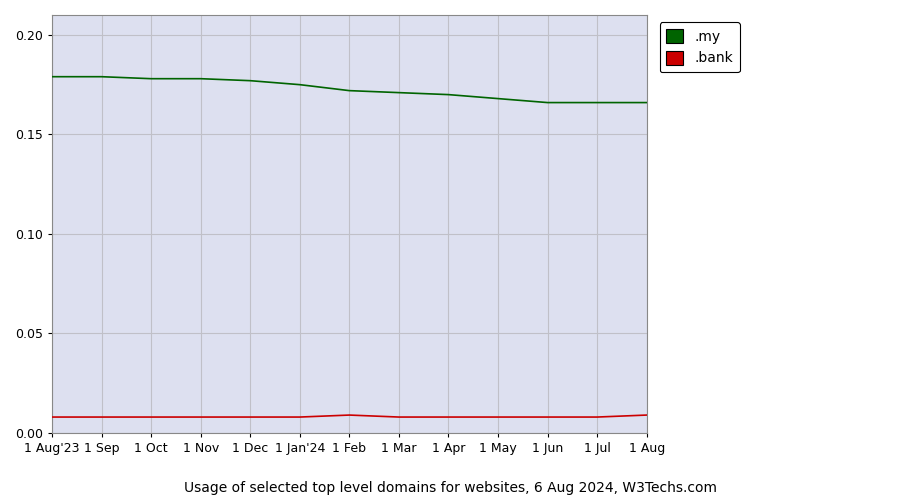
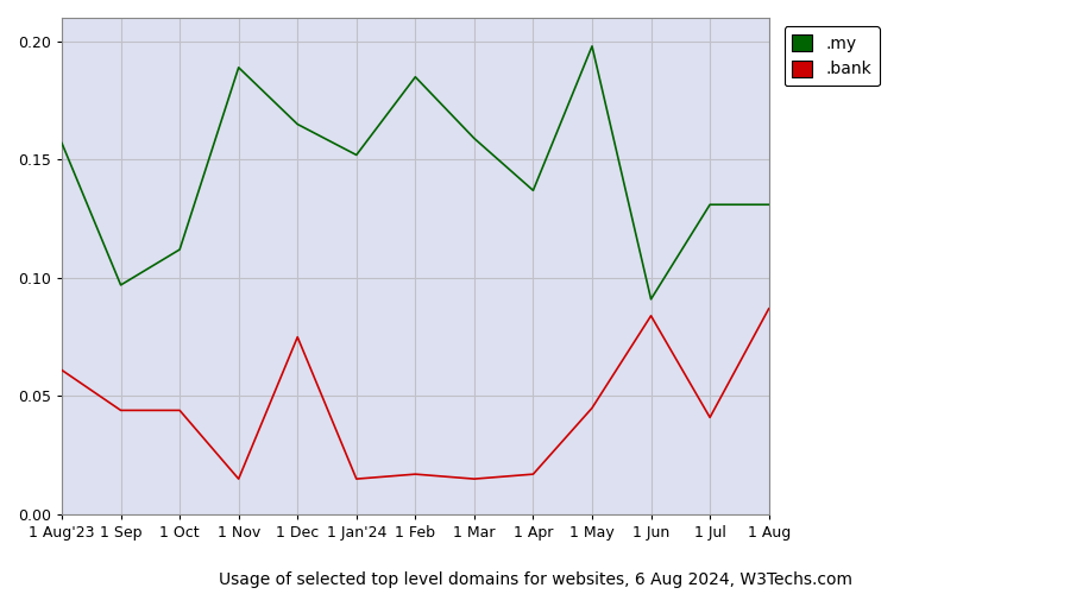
.my/1 Aug'23: 0.179 -> 0.157
.bank/1 Aug'23: 0.008 -> 0.061
.my/1 Sep: 0.179 -> 0.097
.bank/1 Sep: 0.008 -> 0.044
.my/1 Oct: 0.178 -> 0.112
.bank/1 Oct: 0.008 -> 0.044
.my/1 Nov: 0.178 -> 0.189
.bank/1 Nov: 0.008 -> 0.015
.my/1 Dec: 0.177 -> 0.165
.bank/1 Dec: 0.008 -> 0.075
.my/1 Jan'24: 0.175 -> 0.152
.bank/1 Jan'24: 0.008 -> 0.015
.my/1 Feb: 0.172 -> 0.185
.bank/1 Feb: 0.009 -> 0.017
.my/1 Mar: 0.171 -> 0.159
.bank/1 Mar: 0.008 -> 0.015
.my/1 Apr: 0.170 -> 0.137
.bank/1 Apr: 0.008 -> 0.017
.my/1 May: 0.168 -> 0.198
.bank/1 May: 0.008 -> 0.045
.my/1 Jun: 0.166 -> 0.091
.bank/1 Jun: 0.008 -> 0.084
.my/1 Jul: 0.166 -> 0.131
.bank/1 Jul: 0.008 -> 0.041
.my/1 Aug: 0.166 -> 0.131
.bank/1 Aug: 0.009 -> 0.087
